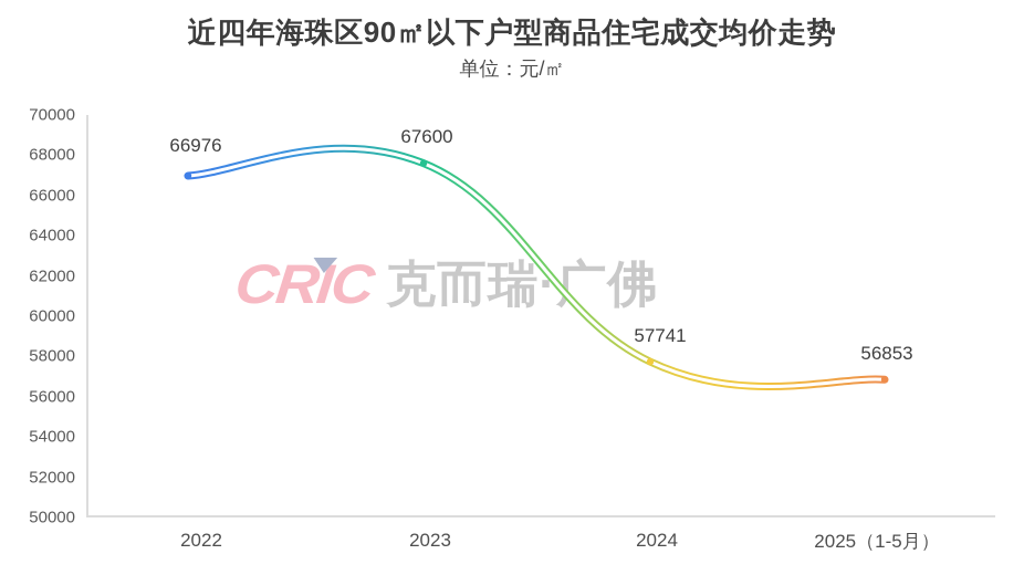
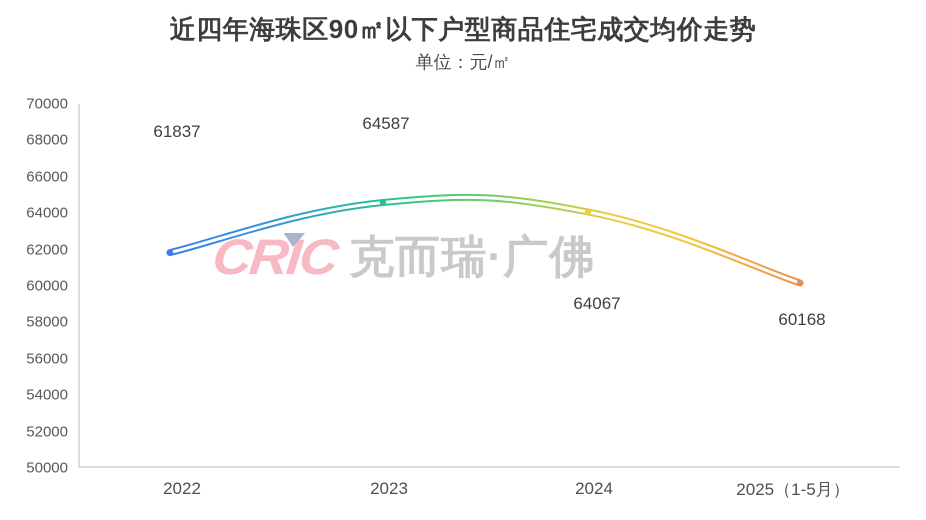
2022: 66976 -> 61837
2023: 67600 -> 64587
2024: 57741 -> 64067
2025（1-5月）: 56853 -> 60168
